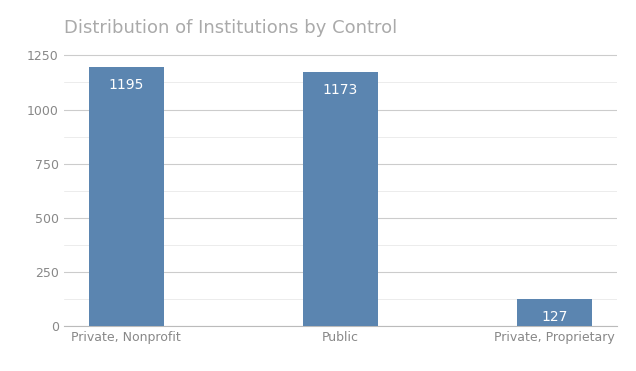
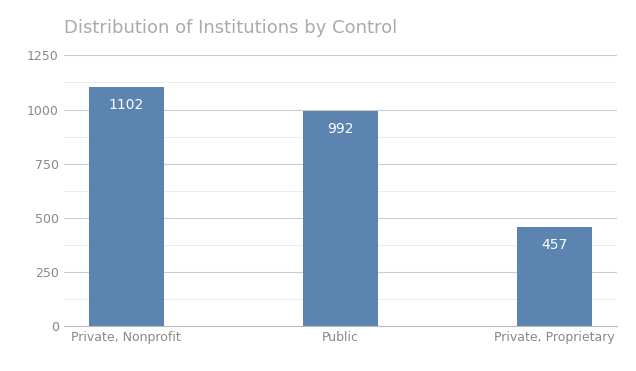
Private, Nonprofit: 1195 -> 1102
Public: 1173 -> 992
Private, Proprietary: 127 -> 457
